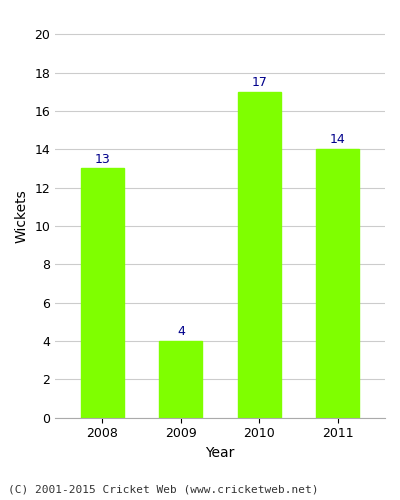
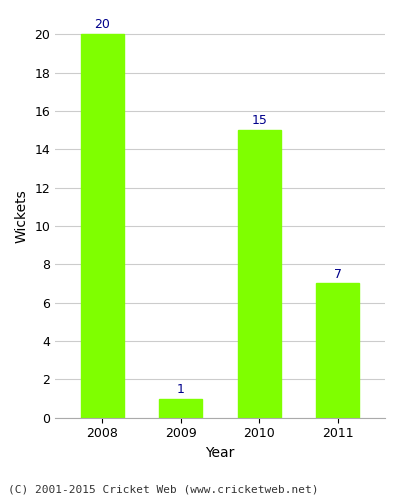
2008: 13 -> 20
2009: 4 -> 1
2010: 17 -> 15
2011: 14 -> 7
